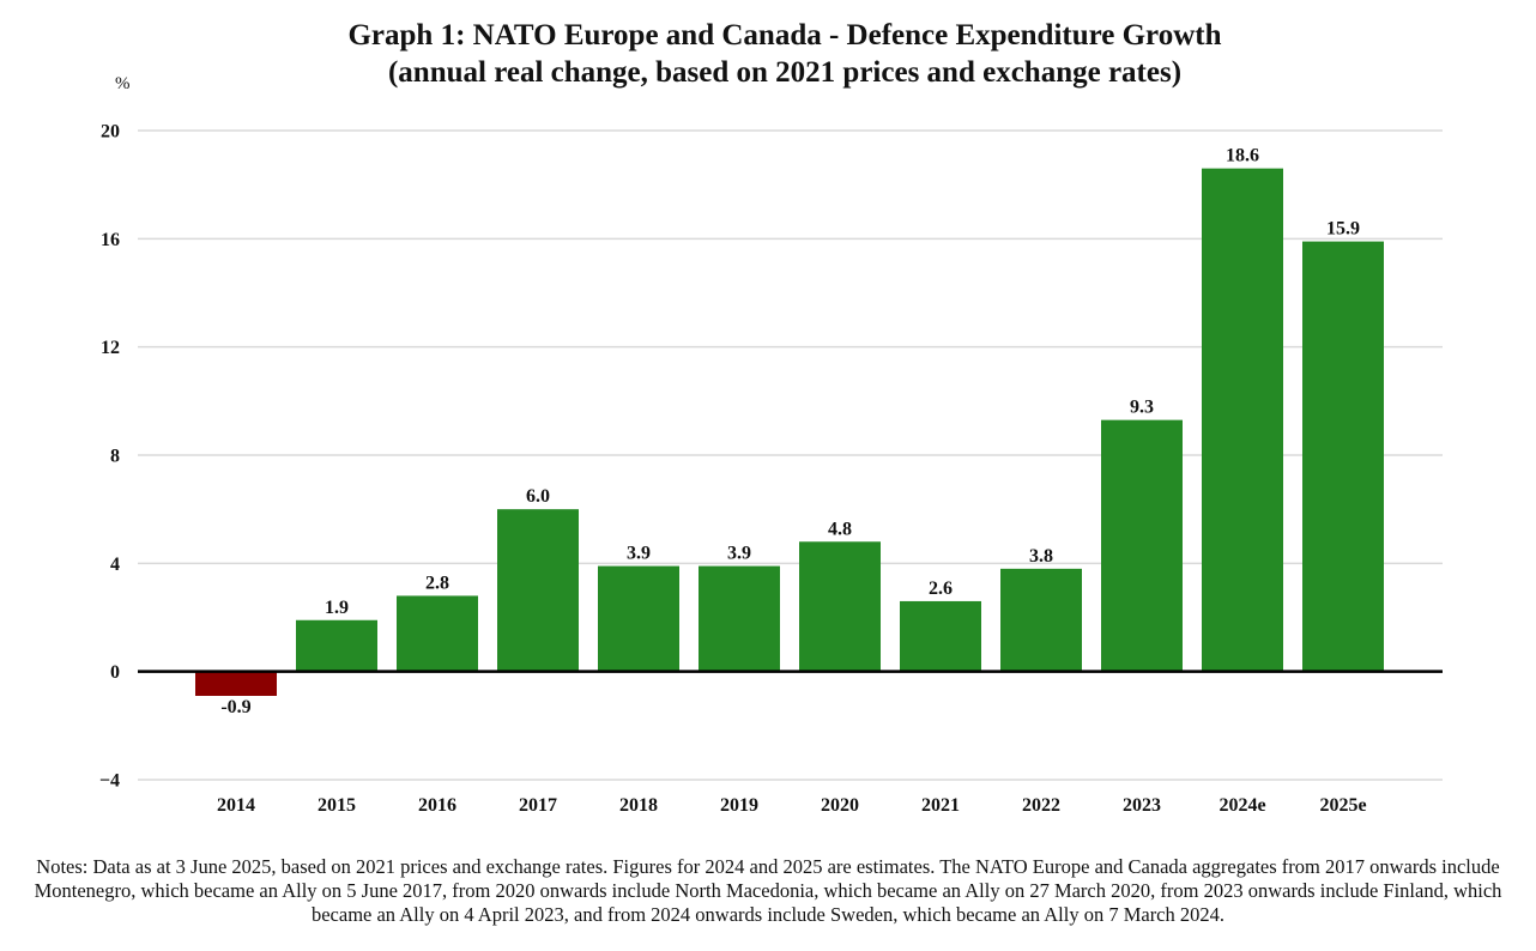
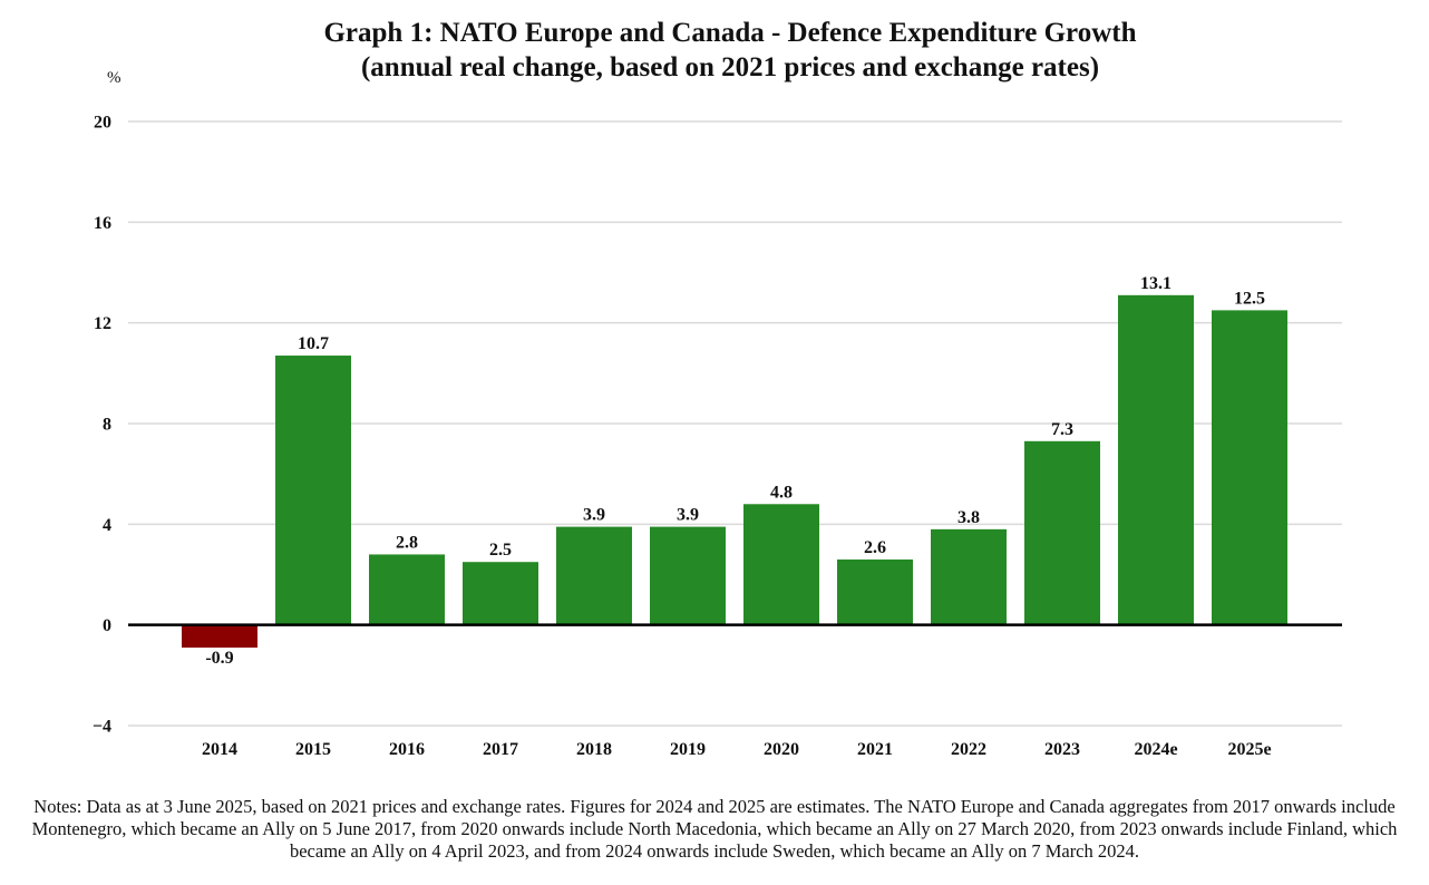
2015: 1.9 -> 10.7
2017: 6.0 -> 2.5
2023: 9.3 -> 7.3
2024e: 18.6 -> 13.1
2025e: 15.9 -> 12.5
